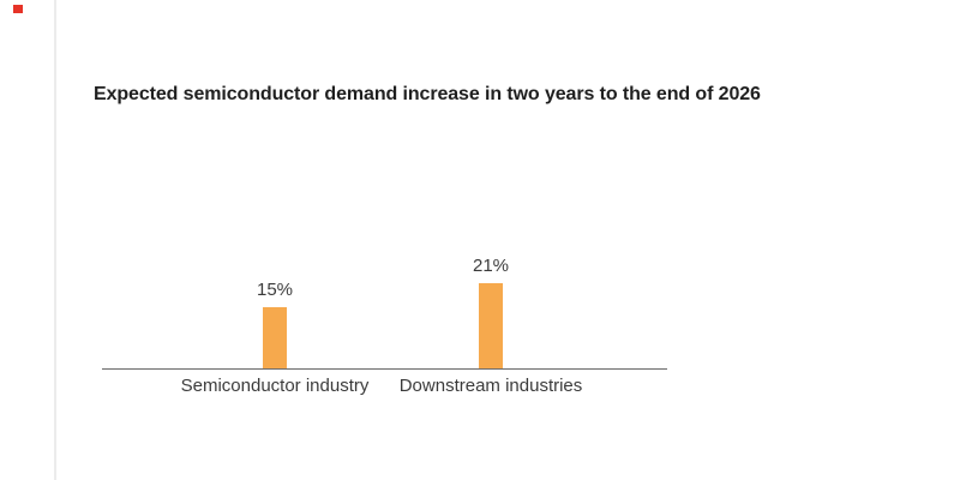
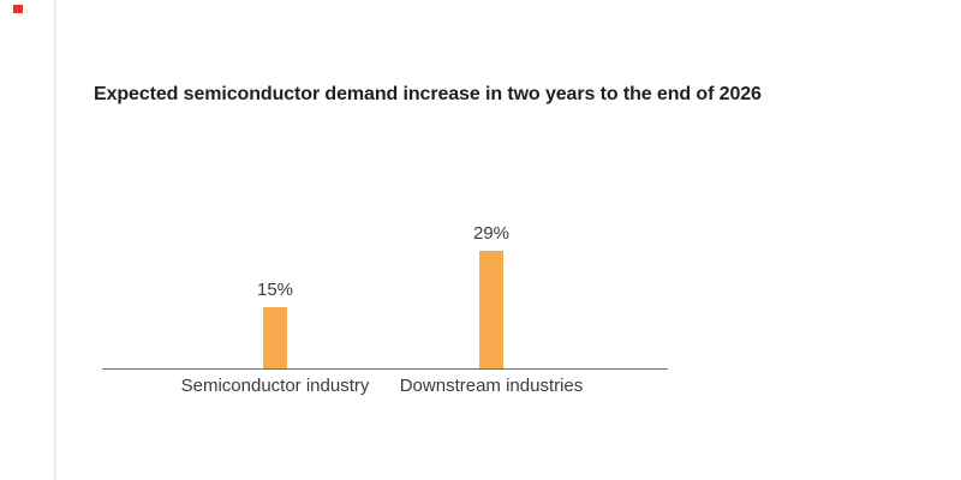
Downstream industries: 21% -> 29%
